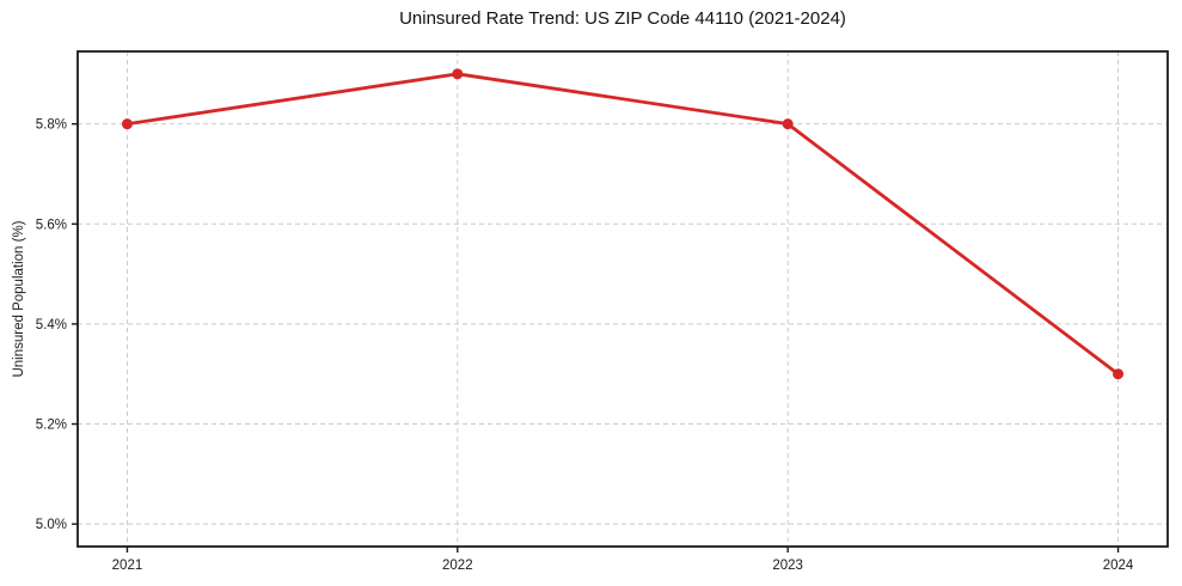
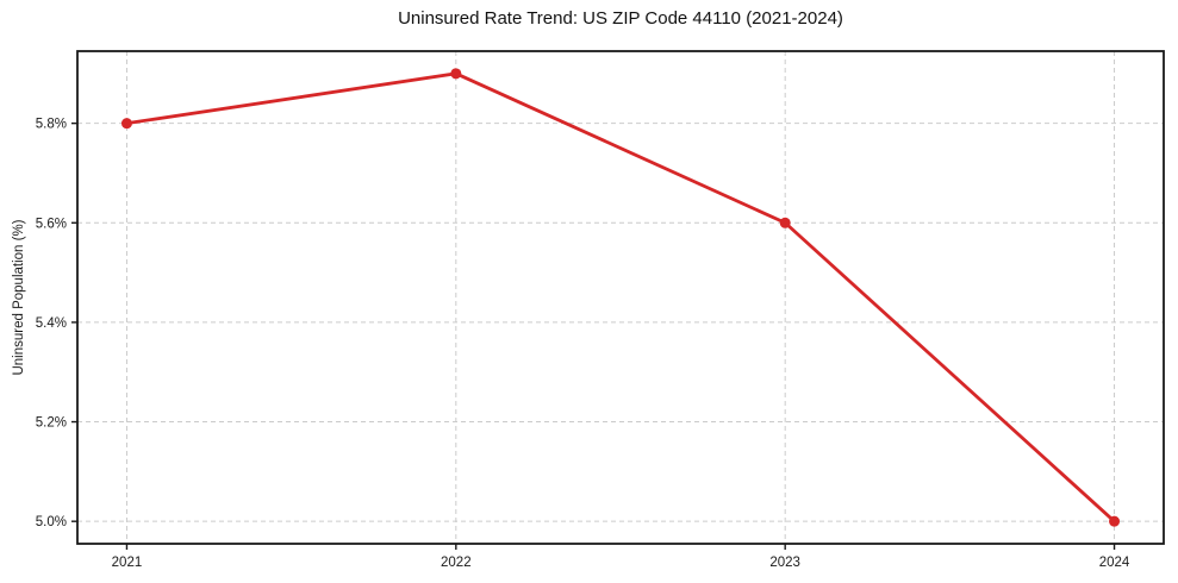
2023: 5.8% -> 5.6%
2024: 5.3% -> 5.0%
